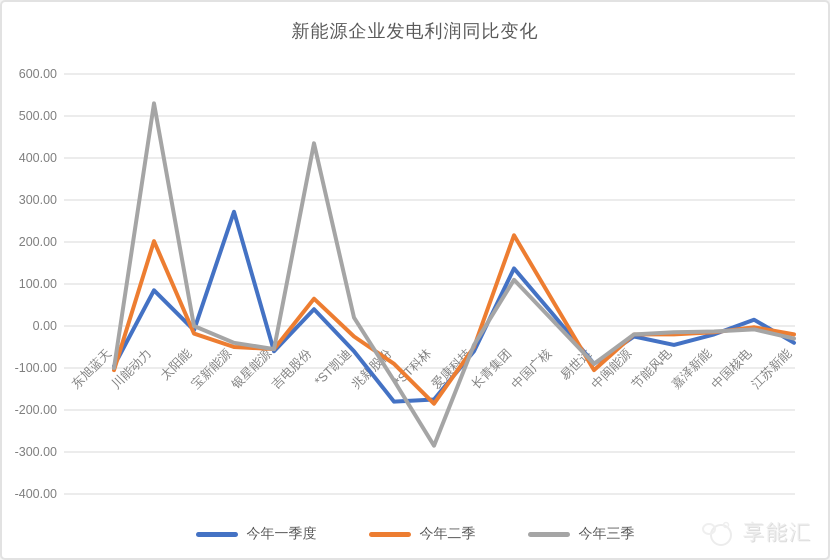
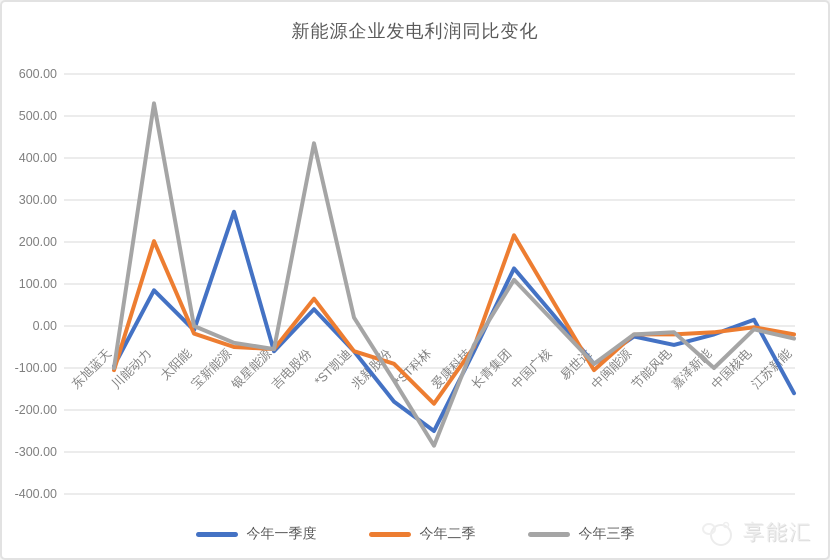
今年二季/*ST凯迪: -20 -> -60
今年一季度/*ST科林: -180 -> -250
今年三季/嘉泽新能: -10 -> -100
今年一季度/江苏新能: -40 -> -160
